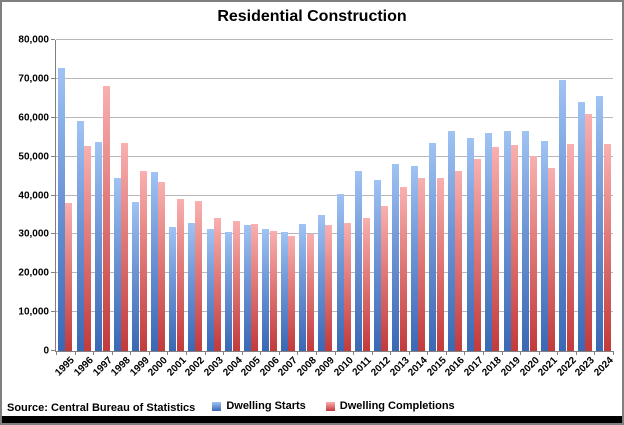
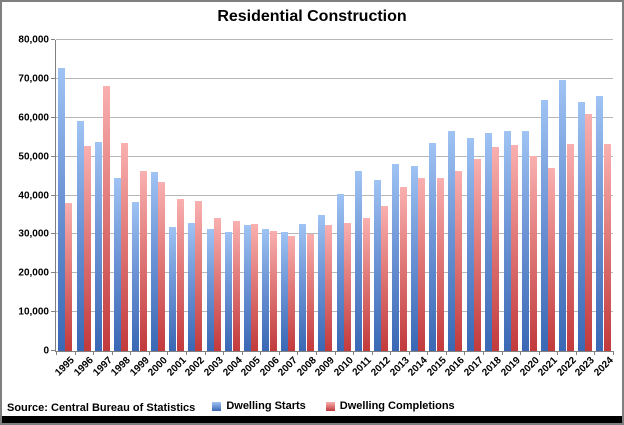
Dwelling Starts/2021: 54000 -> 64000
